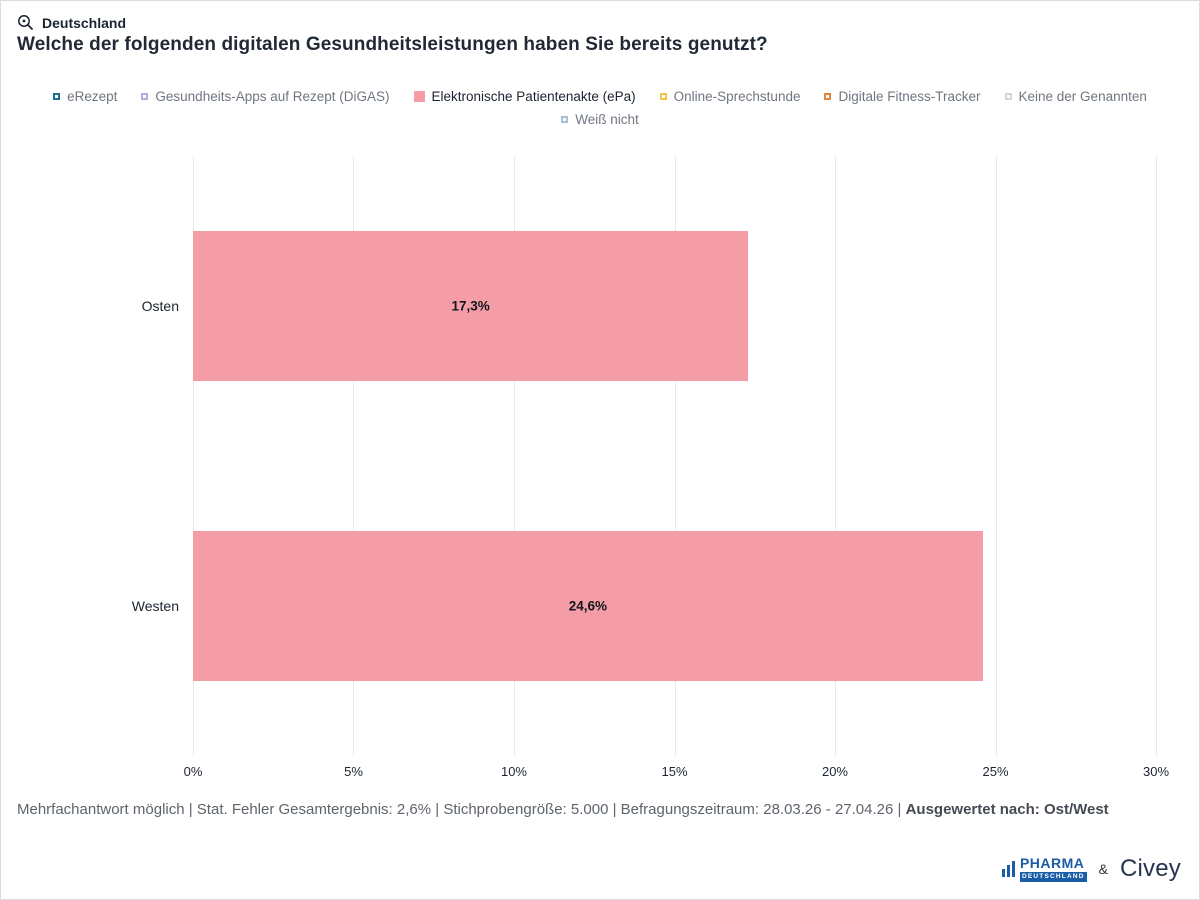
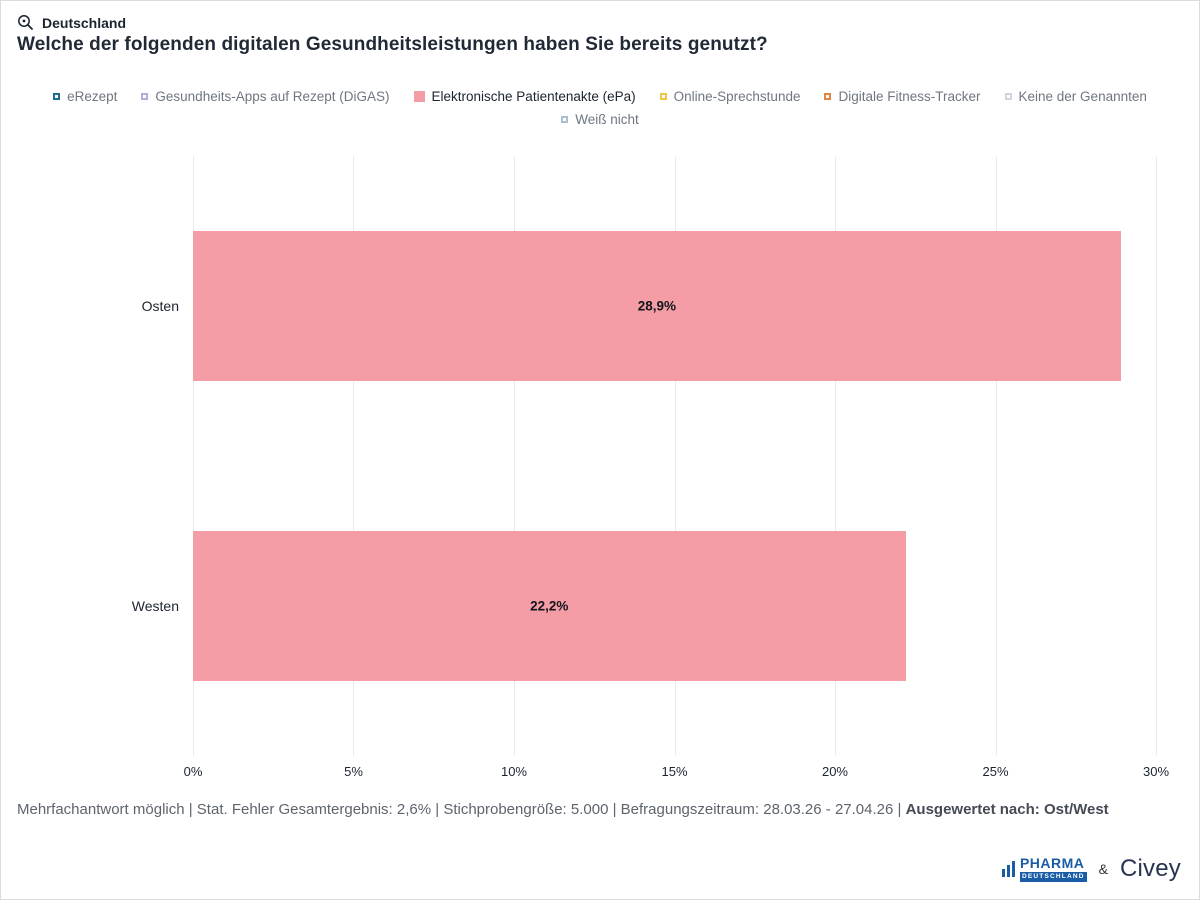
Osten: 17,3% -> 28,9%
Westen: 24,6% -> 22,2%
